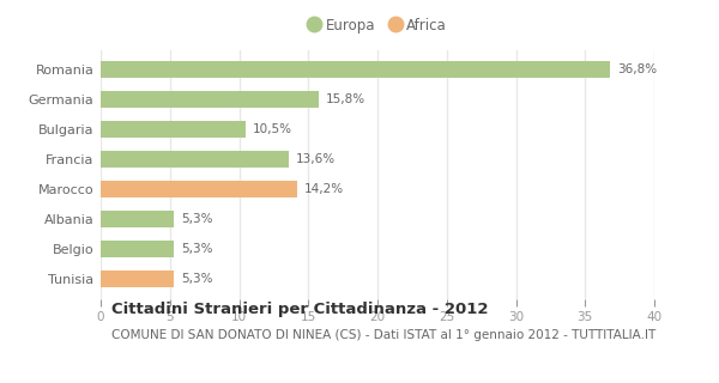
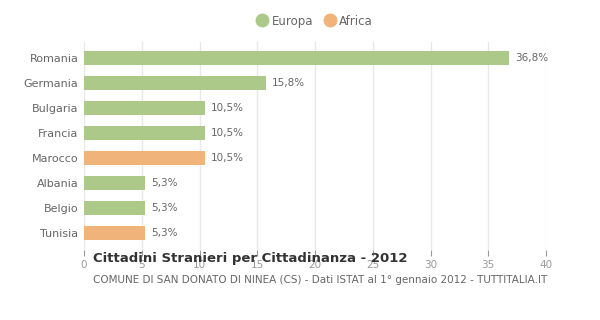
Francia: 13,6% -> 10,5%
Marocco: 14,2% -> 10,5%
